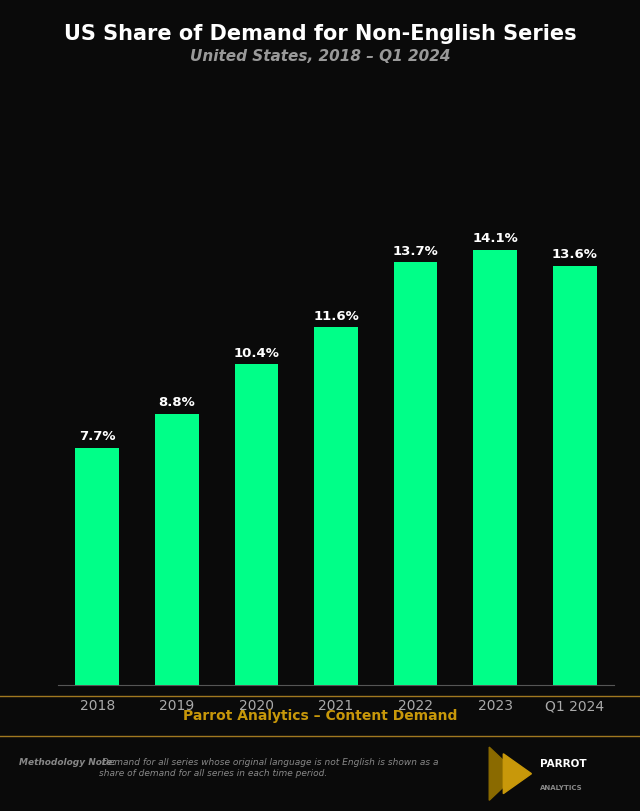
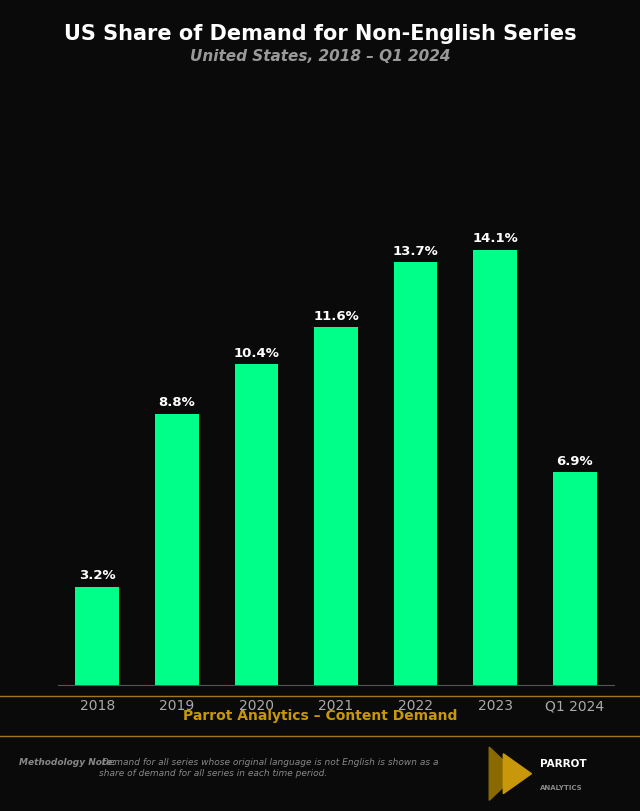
2018: 7.7% -> 3.2%
Q1 2024: 13.6% -> 6.9%
